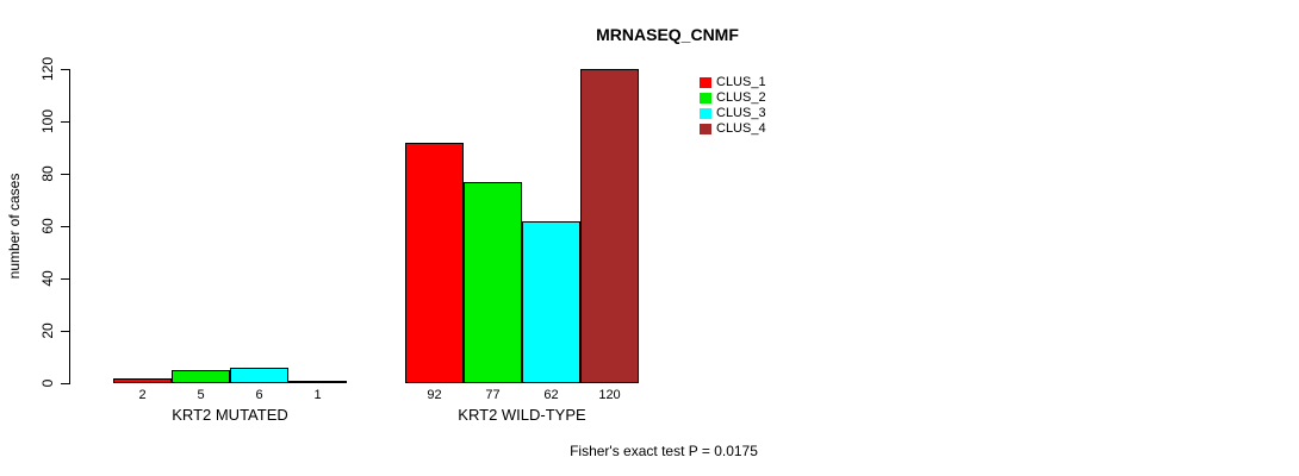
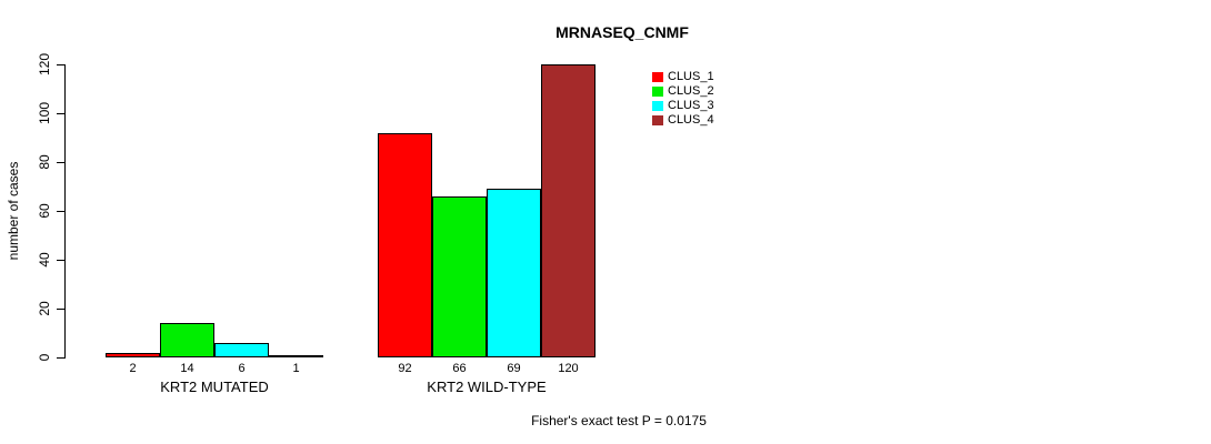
CLUS_2/KRT2 MUTATED: 5 -> 14
CLUS_2/KRT2 WILD-TYPE: 77 -> 66
CLUS_3/KRT2 WILD-TYPE: 62 -> 69
